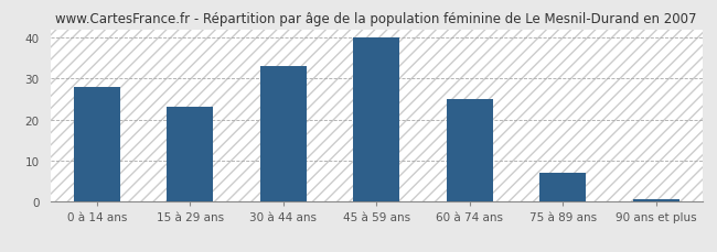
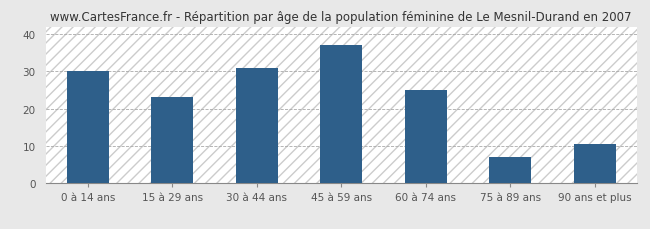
0 à 14 ans: 28.0 -> 30.0
30 à 44 ans: 33.0 -> 31.0
45 à 59 ans: 40.0 -> 37.0
90 ans et plus: 0.5 -> 10.5
